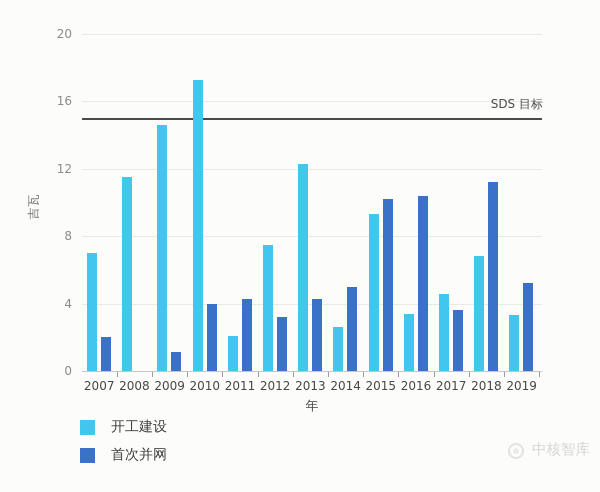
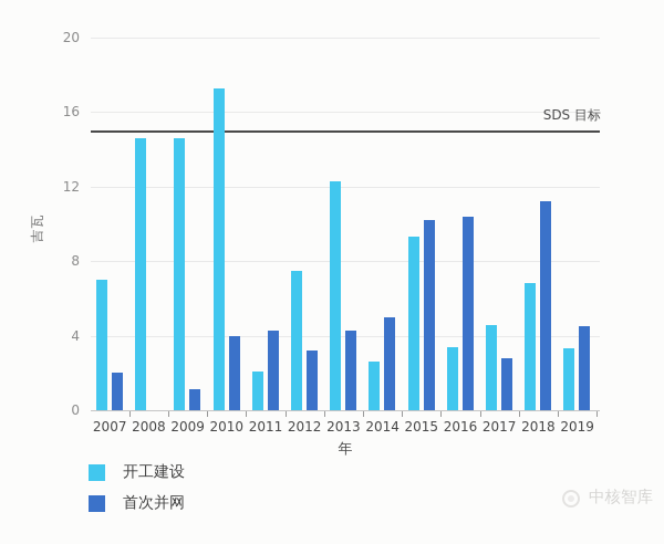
开工建设/2008: 11.5 -> 14.6
首次并网/2017: 3.6 -> 2.8
首次并网/2019: 5.2 -> 4.5
